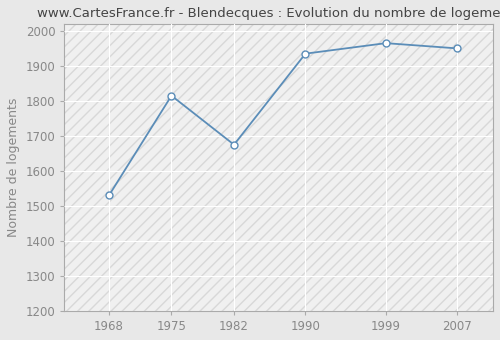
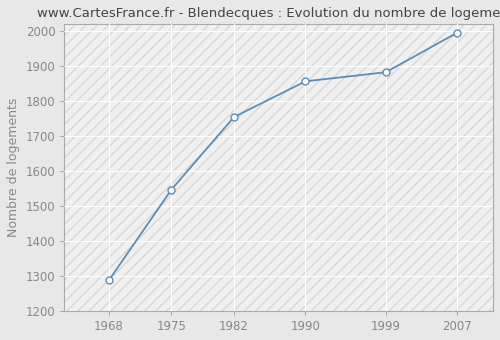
1968: 1530 -> 1288
1975: 1815 -> 1547
1982: 1675 -> 1754
1990: 1935 -> 1856
1999: 1965 -> 1882
2007: 1950 -> 1995
